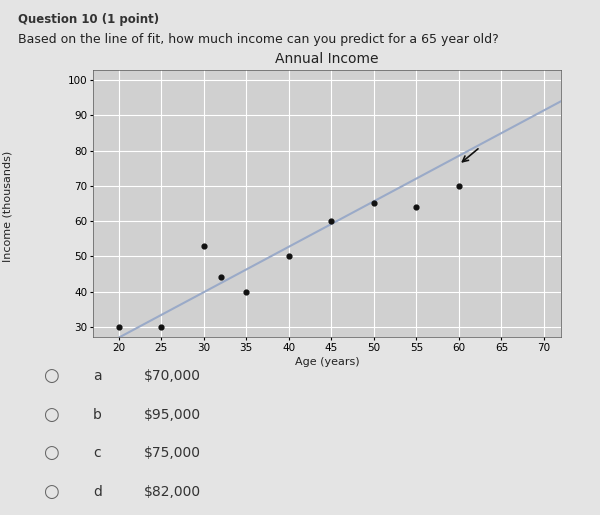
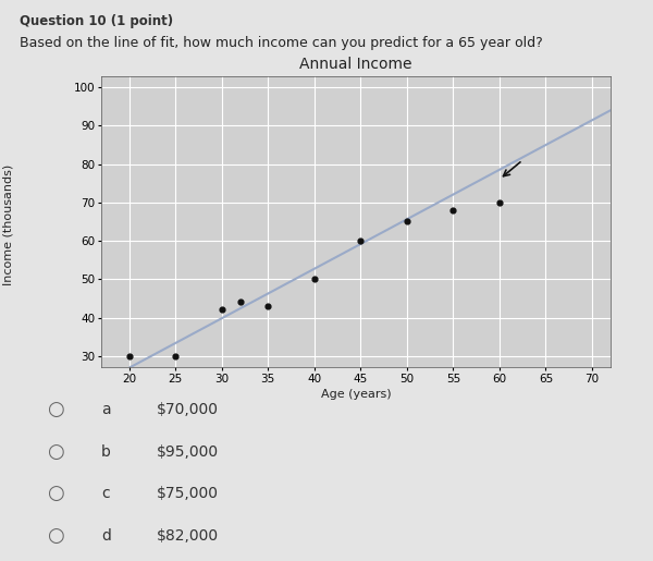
30: 53 -> 42
35: 40 -> 43
55: 64 -> 68
